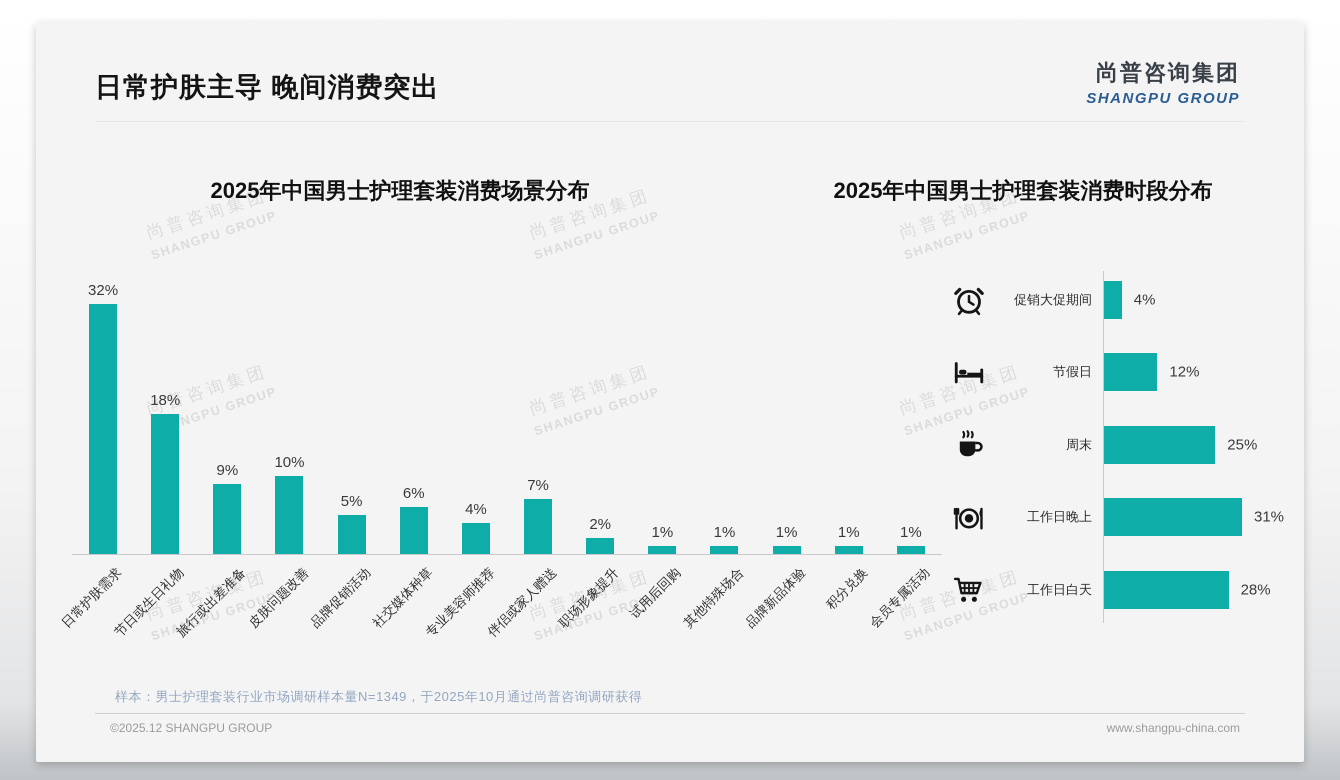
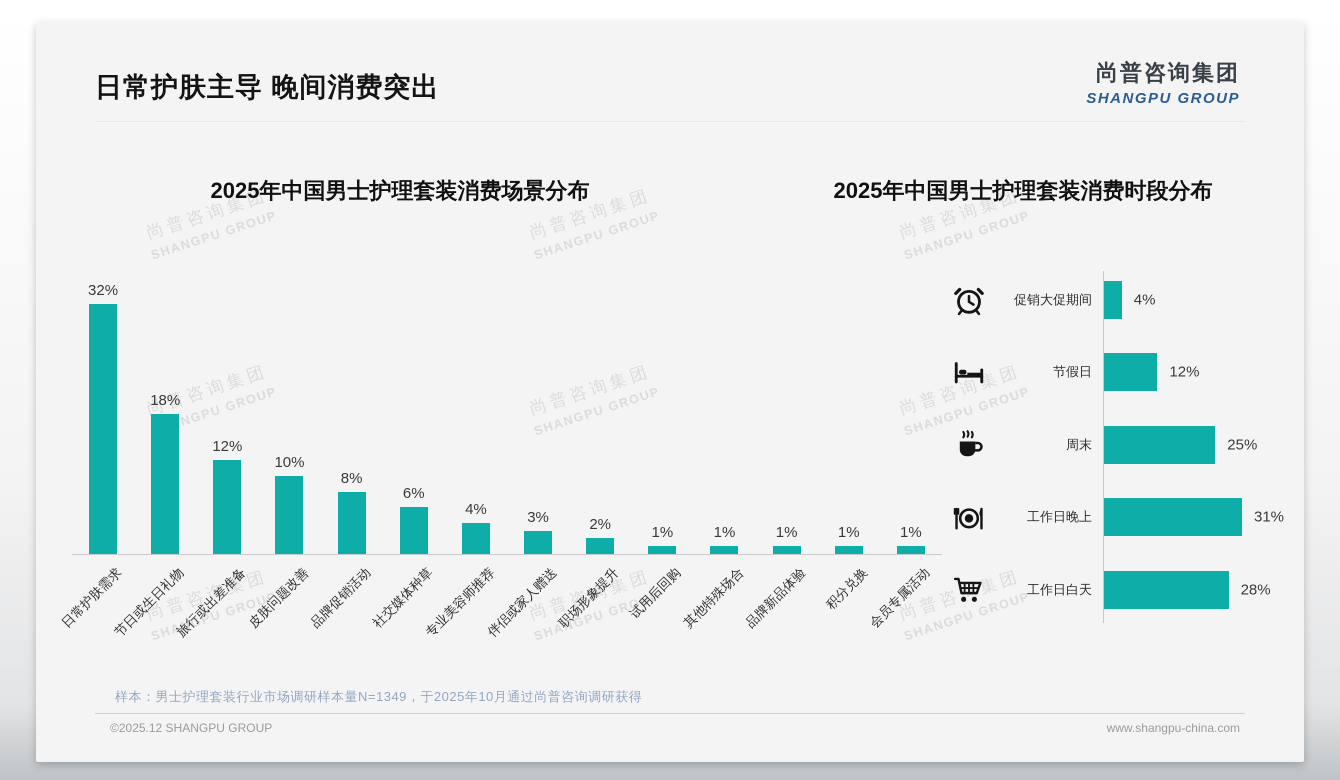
2025年中国男士护理套装消费场景分布/旅行或出差准备: 9% -> 12%
2025年中国男士护理套装消费场景分布/品牌促销活动: 5% -> 8%
2025年中国男士护理套装消费场景分布/伴侣或家人赠送: 7% -> 3%
